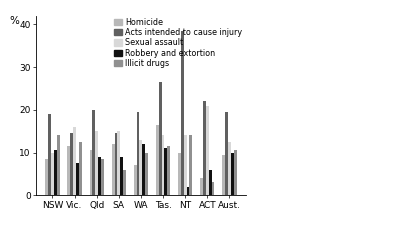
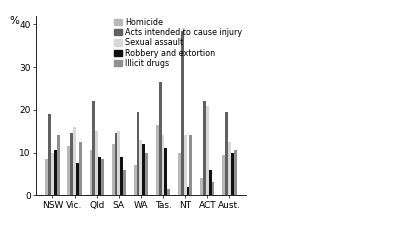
Acts intended to cause injury/Qld: 20.0 -> 22.0
Illicit drugs/Tas.: 11.5 -> 1.5
